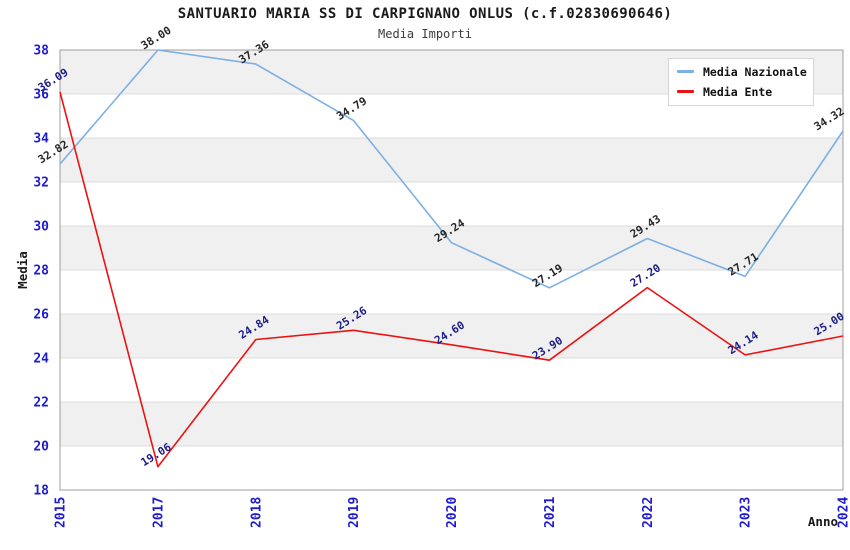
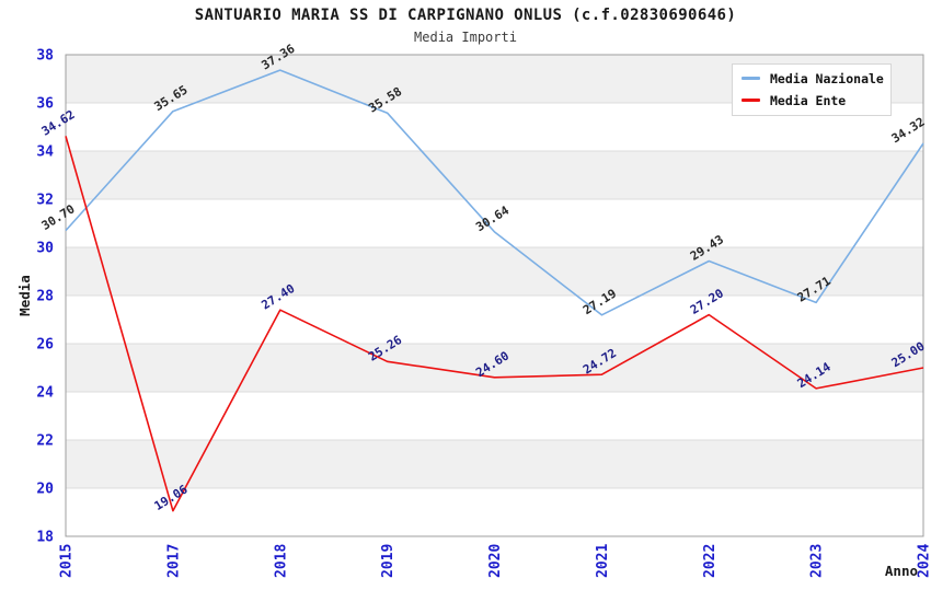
Media Nazionale/2015: 32.82 -> 30.70
Media Ente/2015: 36.09 -> 34.62
Media Nazionale/2017: 38.00 -> 35.65
Media Ente/2018: 24.84 -> 27.40
Media Nazionale/2019: 34.79 -> 35.58
Media Nazionale/2020: 29.24 -> 30.64
Media Ente/2021: 23.90 -> 24.72
